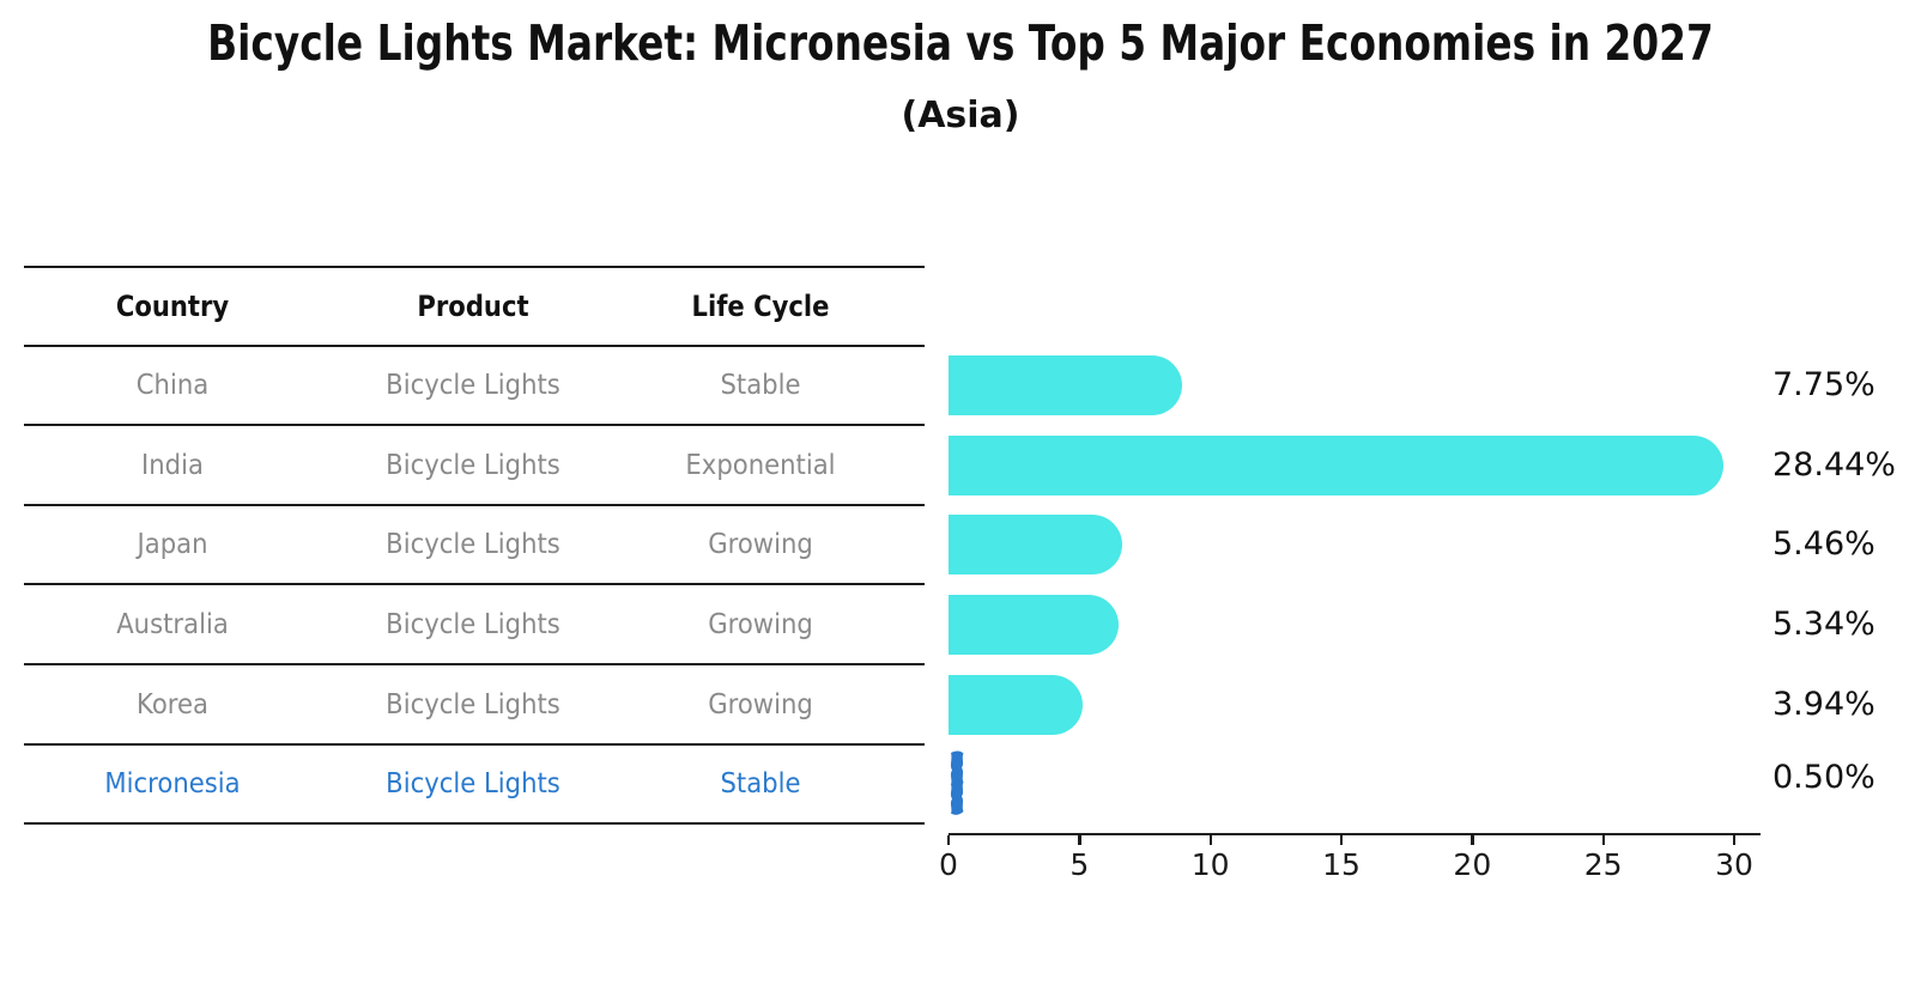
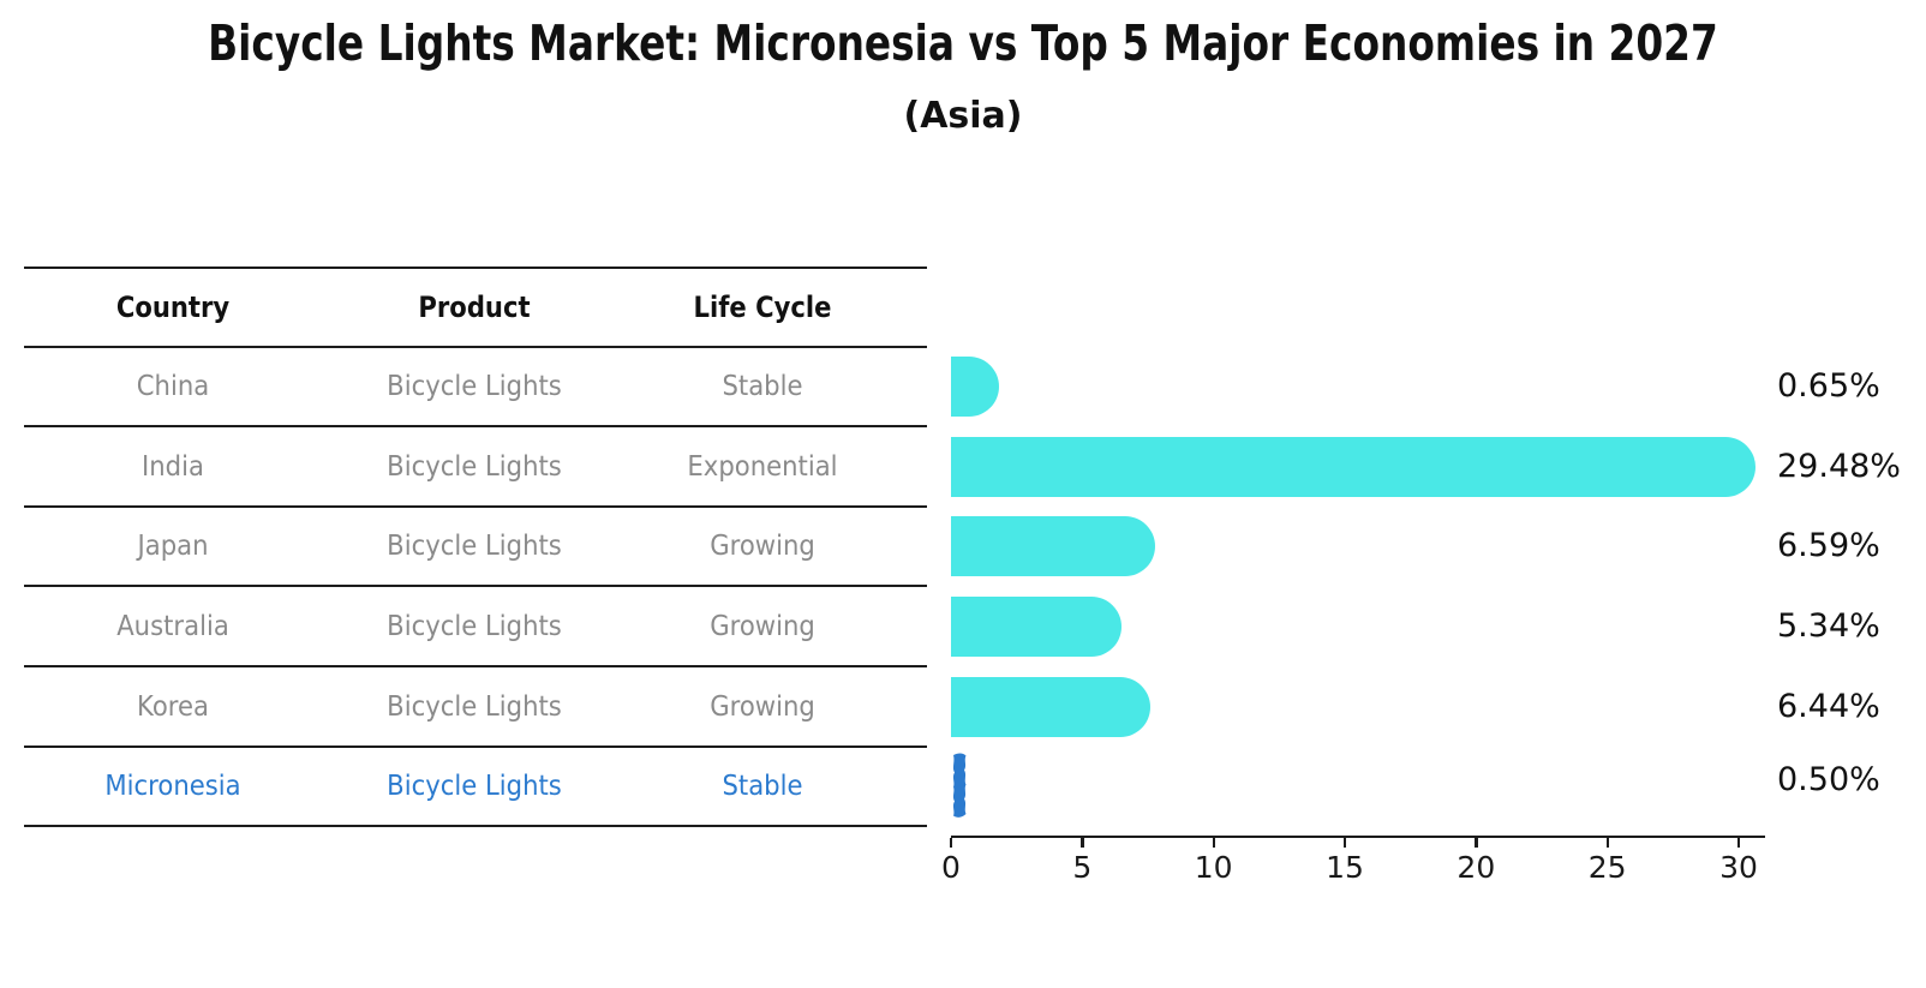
China: 7.75% -> 0.65%
India: 28.44% -> 29.48%
Japan: 5.46% -> 6.59%
Korea: 3.94% -> 6.44%
